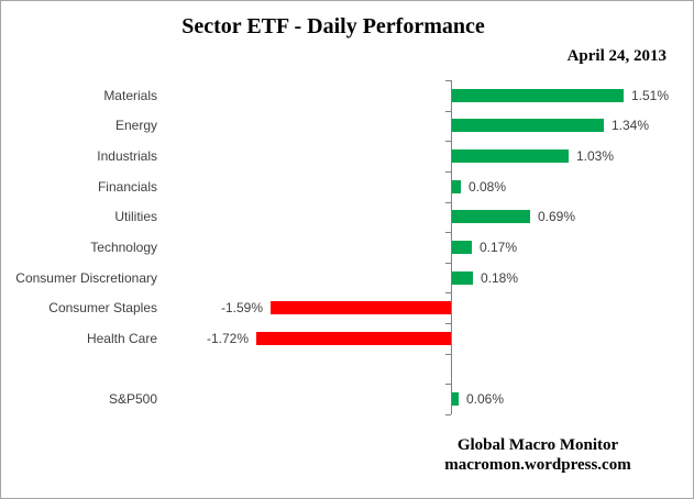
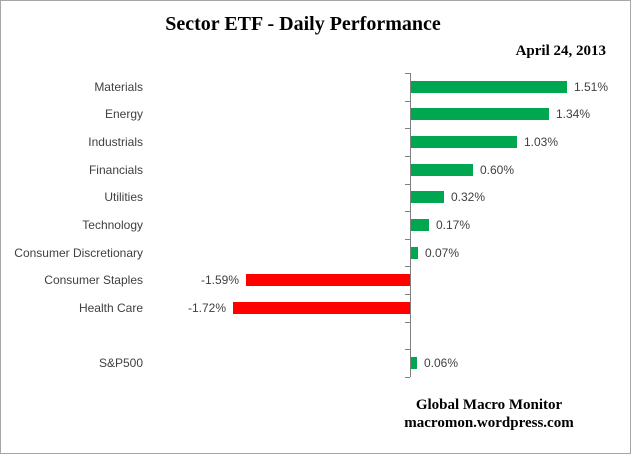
Financials: 0.08% -> 0.60%
Utilities: 0.69% -> 0.32%
Consumer Discretionary: 0.18% -> 0.07%
